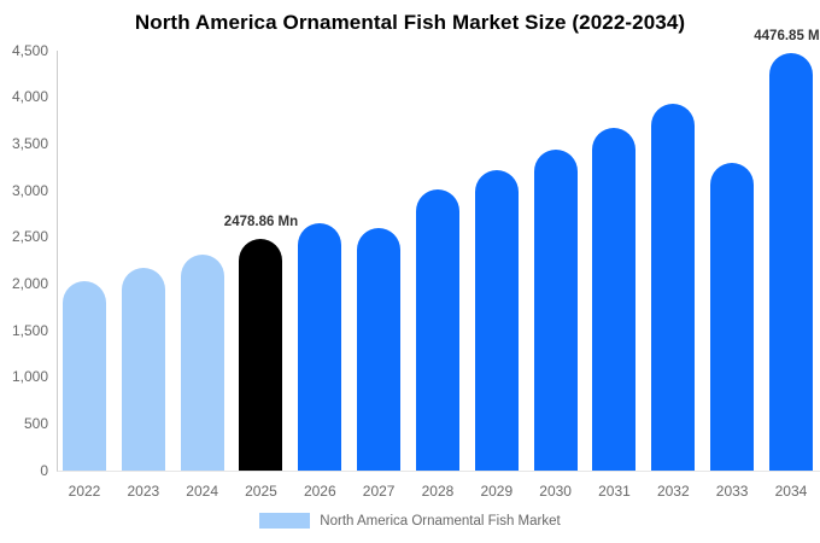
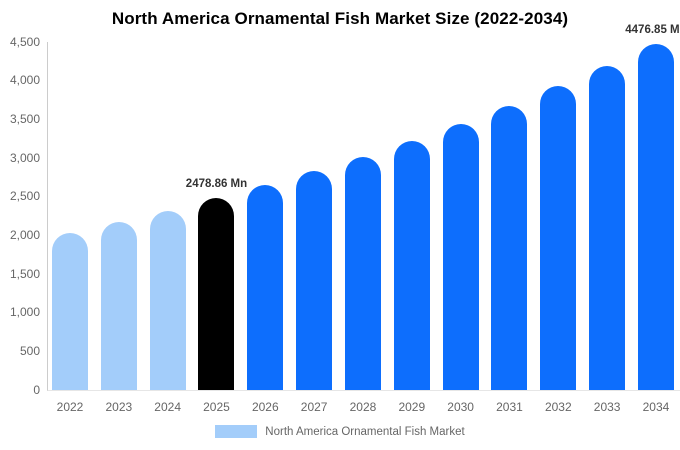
2027: 2600 -> 2800
2033: 3300 -> 4200
